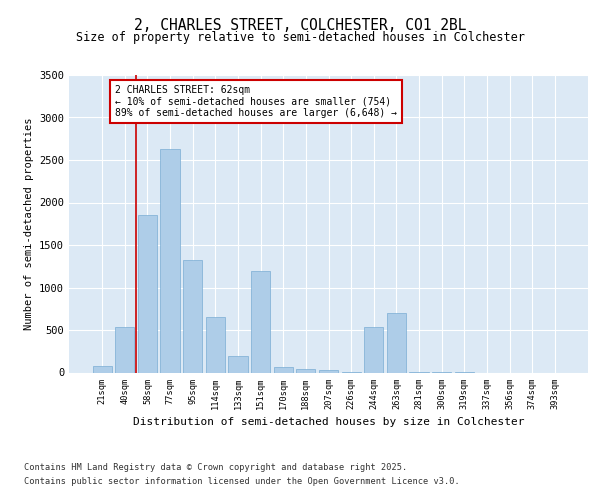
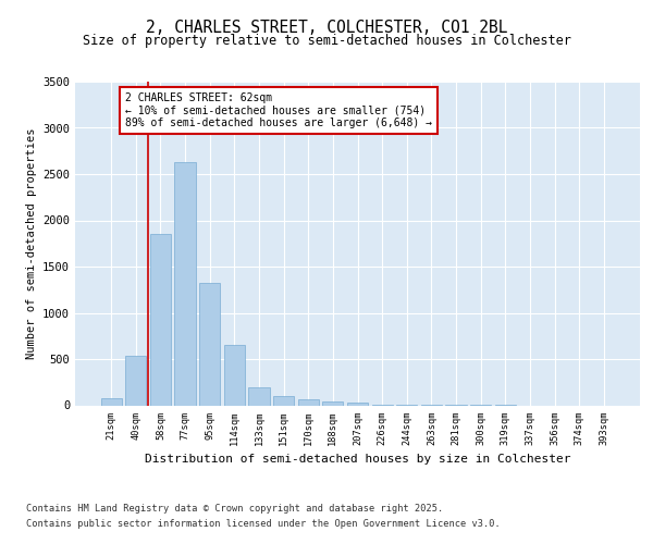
151sqm: 1200 -> 100
244sqm: 540 -> 0
263sqm: 700 -> 0
